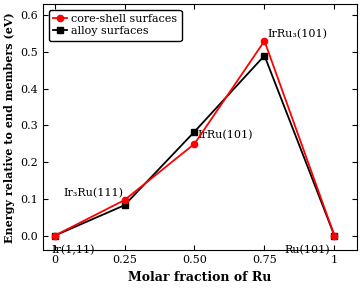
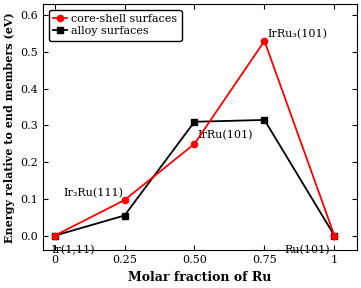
alloy surfaces/0.25: 0.083 -> 0.055
alloy surfaces/0.50: 0.283 -> 0.310
alloy surfaces/0.75: 0.490 -> 0.315
